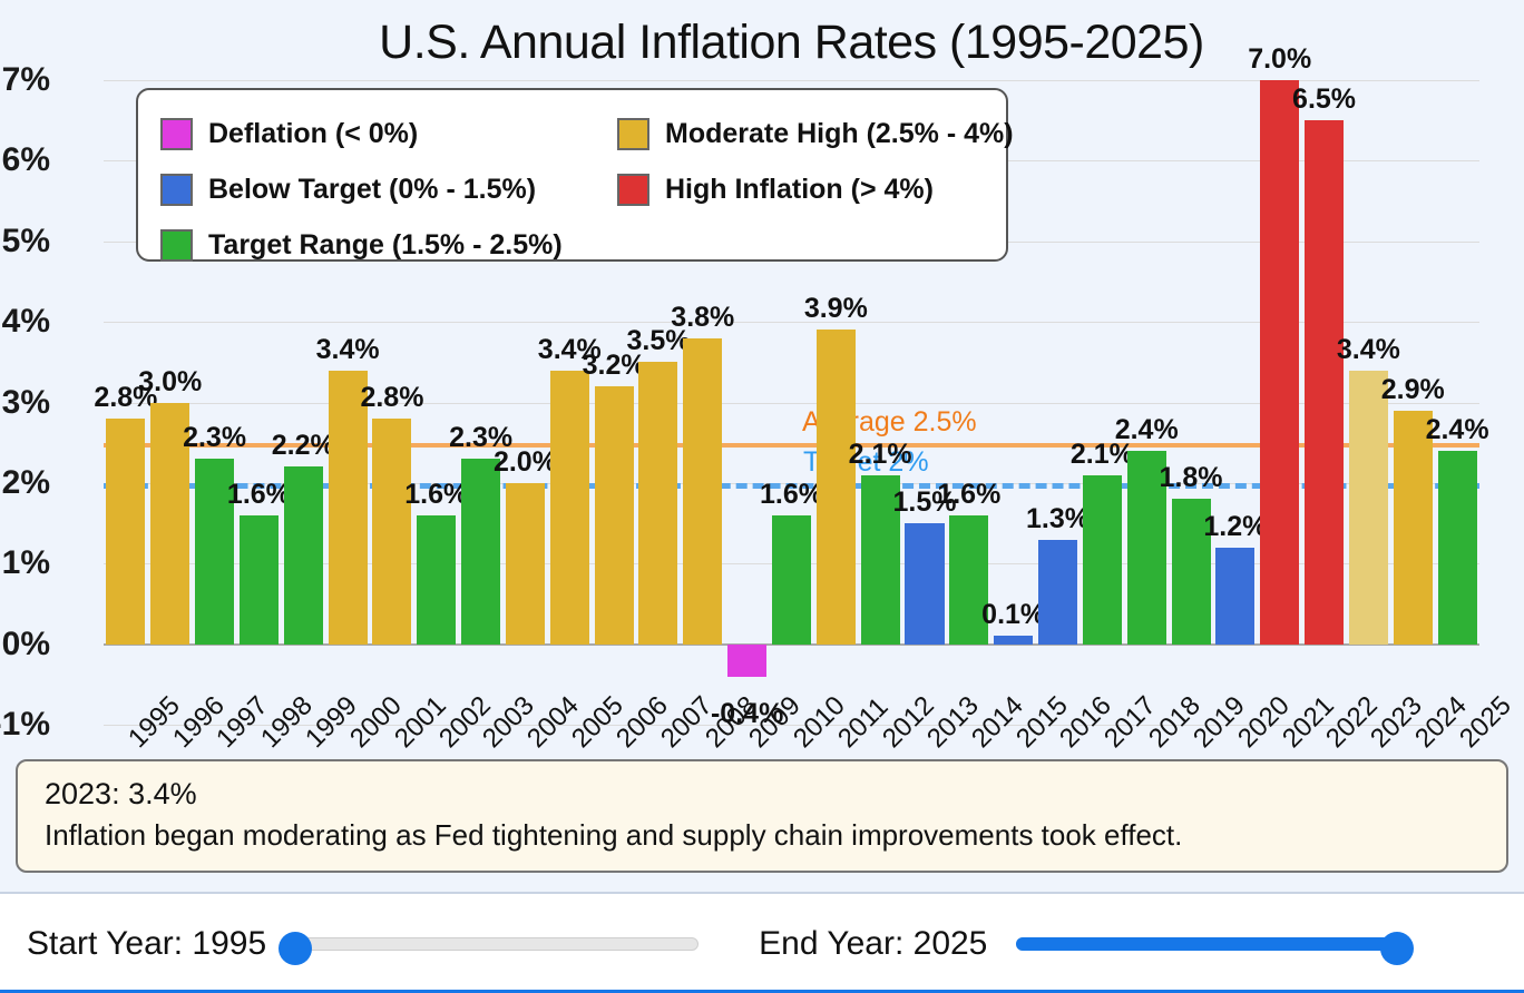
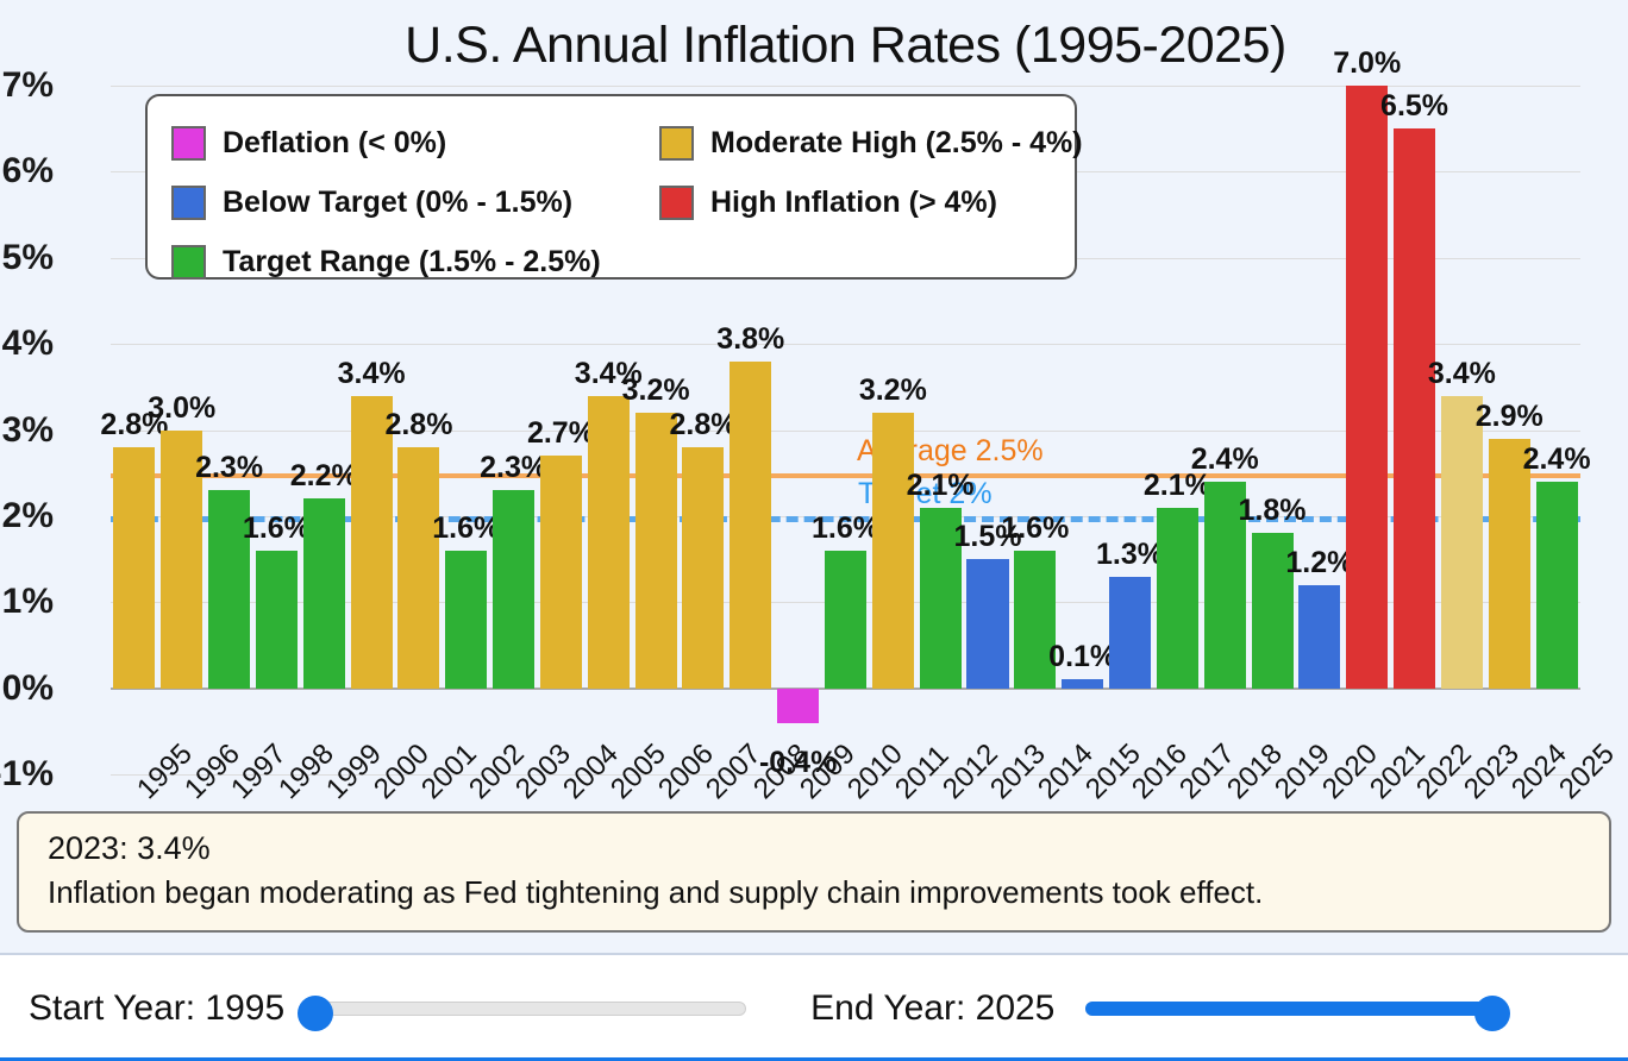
2004: 2.0% -> 2.7%
2007: 3.5% -> 2.8%
2011: 3.9% -> 3.2%
